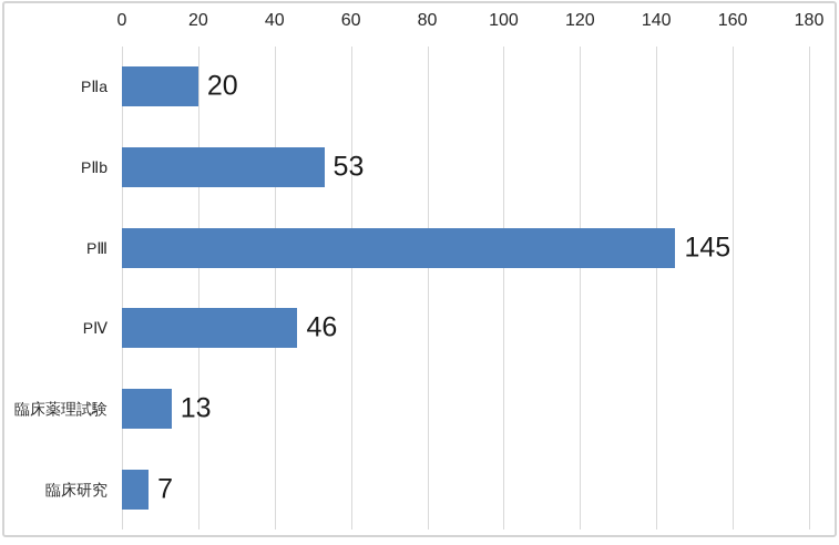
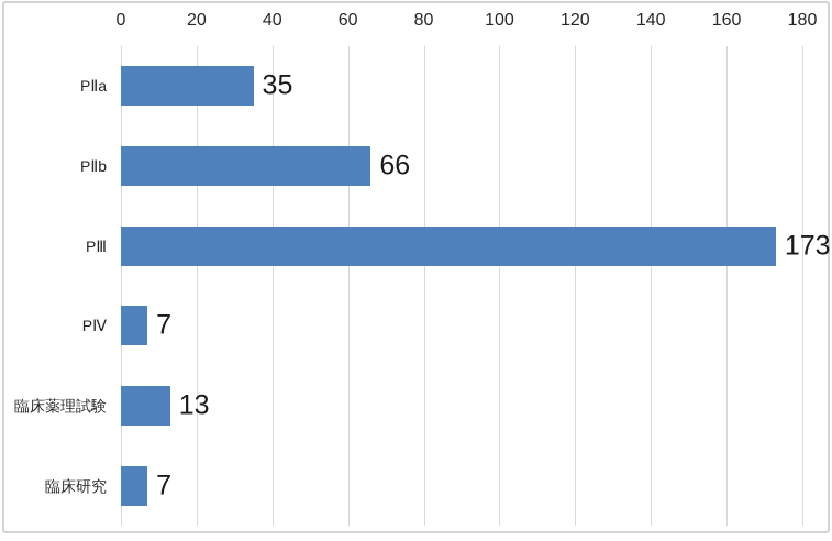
PⅡa: 20 -> 35
PⅡb: 53 -> 66
PⅢ: 145 -> 173
PⅣ: 46 -> 7
